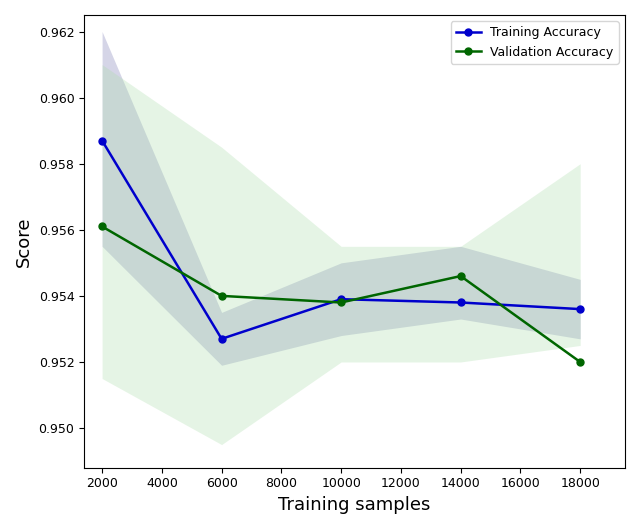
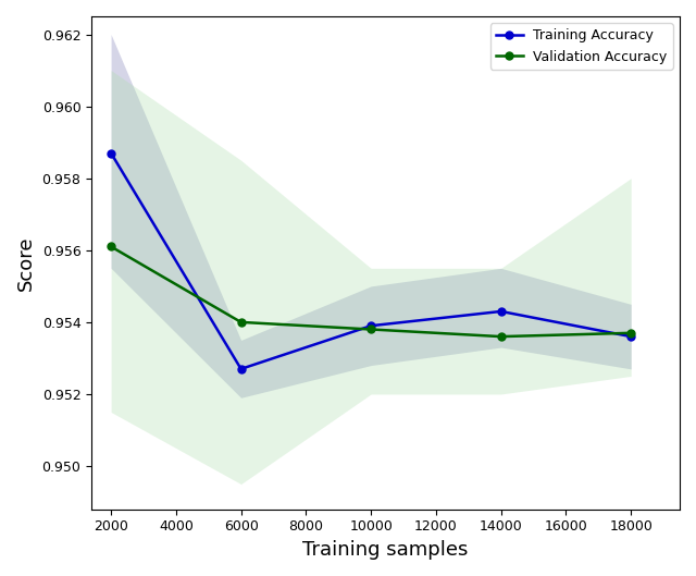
Training Accuracy/14000: 0.9538 -> 0.9543
Validation Accuracy/14000: 0.9546 -> 0.9536
Validation Accuracy/18000: 0.9520 -> 0.9537
